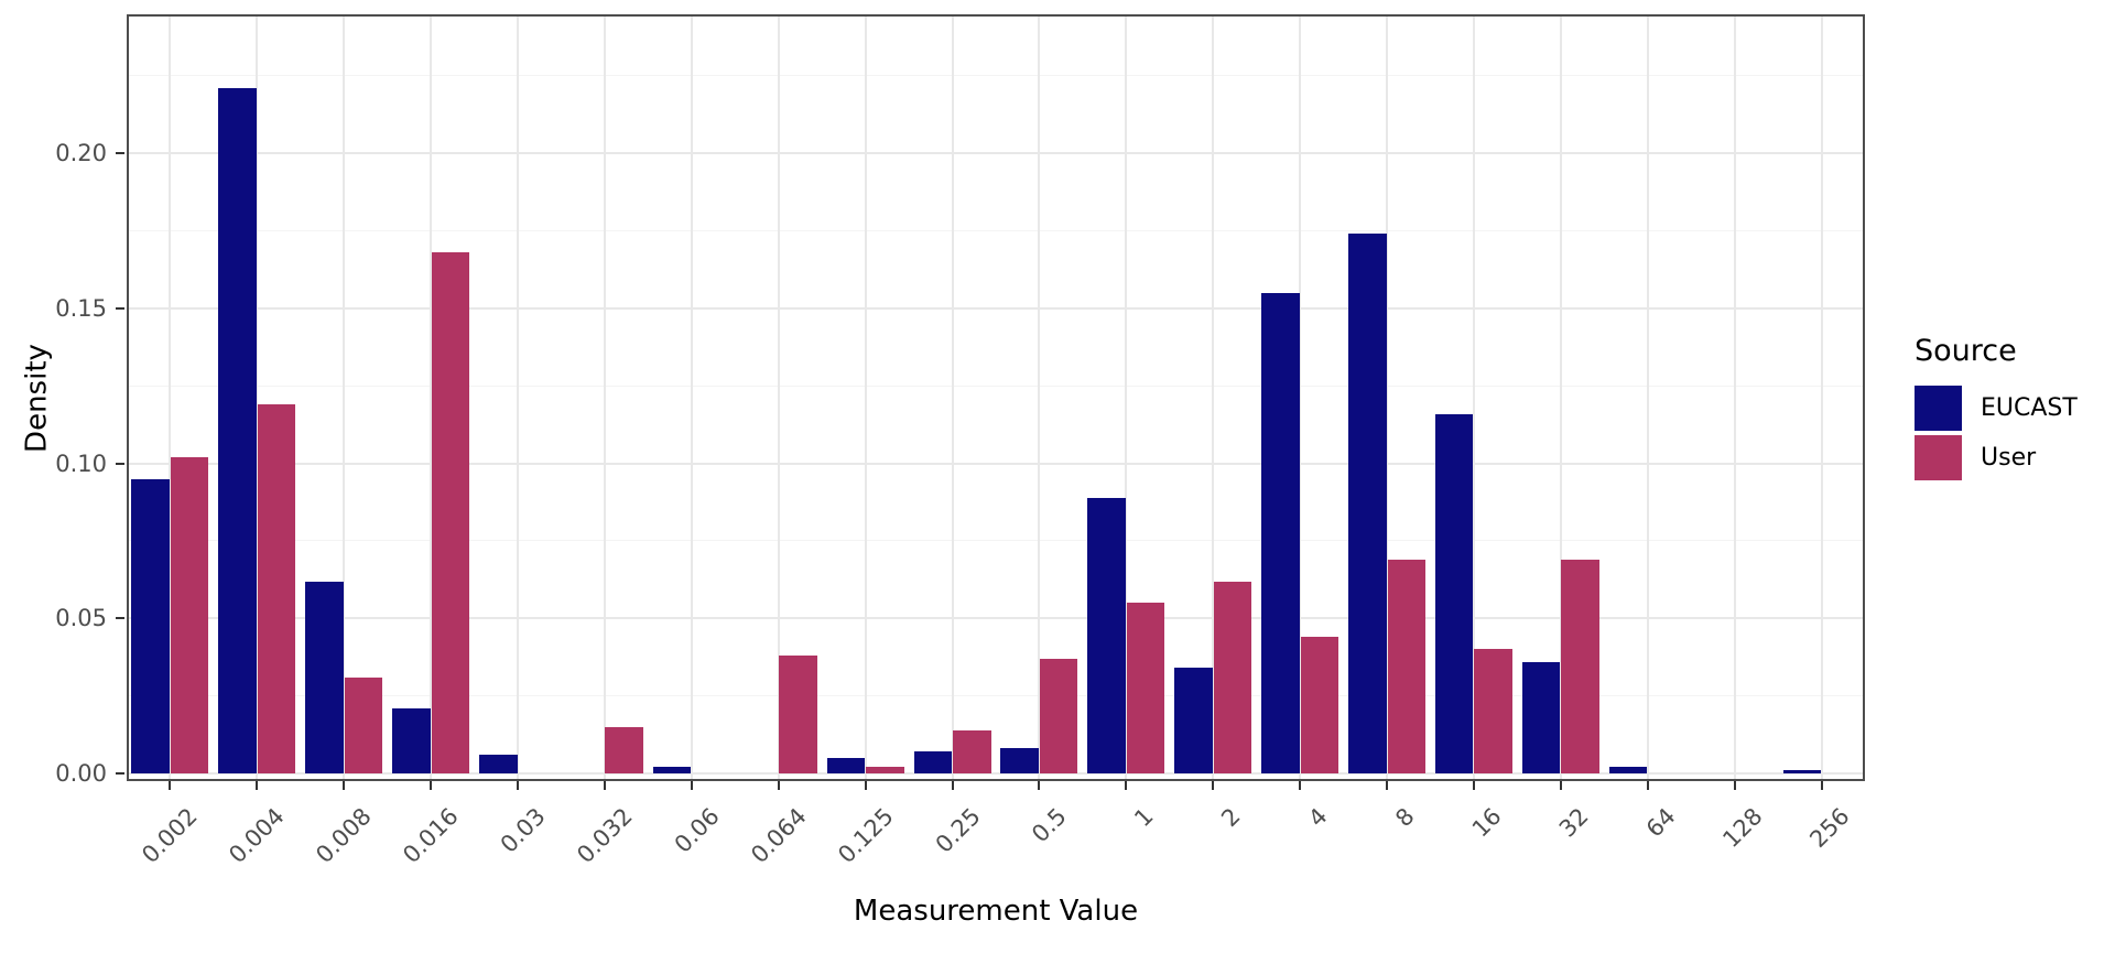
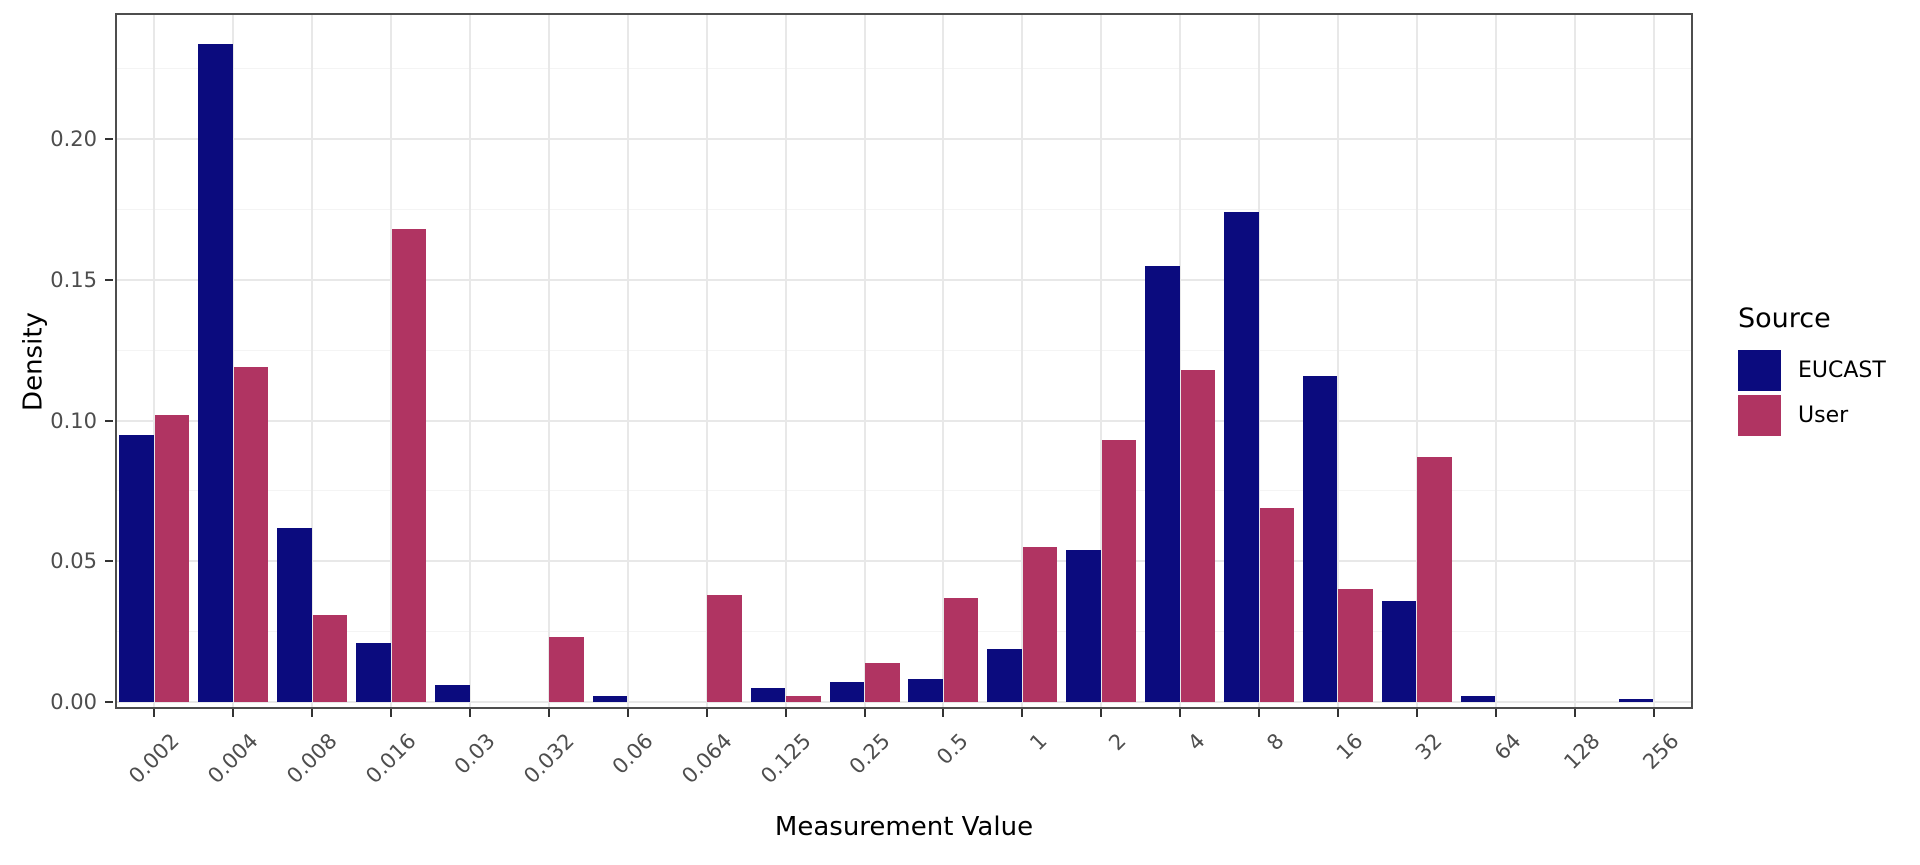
EUCAST/0.004: 0.221 -> 0.234
User/0.032: 0.015 -> 0.023
EUCAST/1: 0.089 -> 0.019
EUCAST/2: 0.034 -> 0.054
User/2: 0.062 -> 0.093
User/4: 0.044 -> 0.118
User/32: 0.069 -> 0.087
